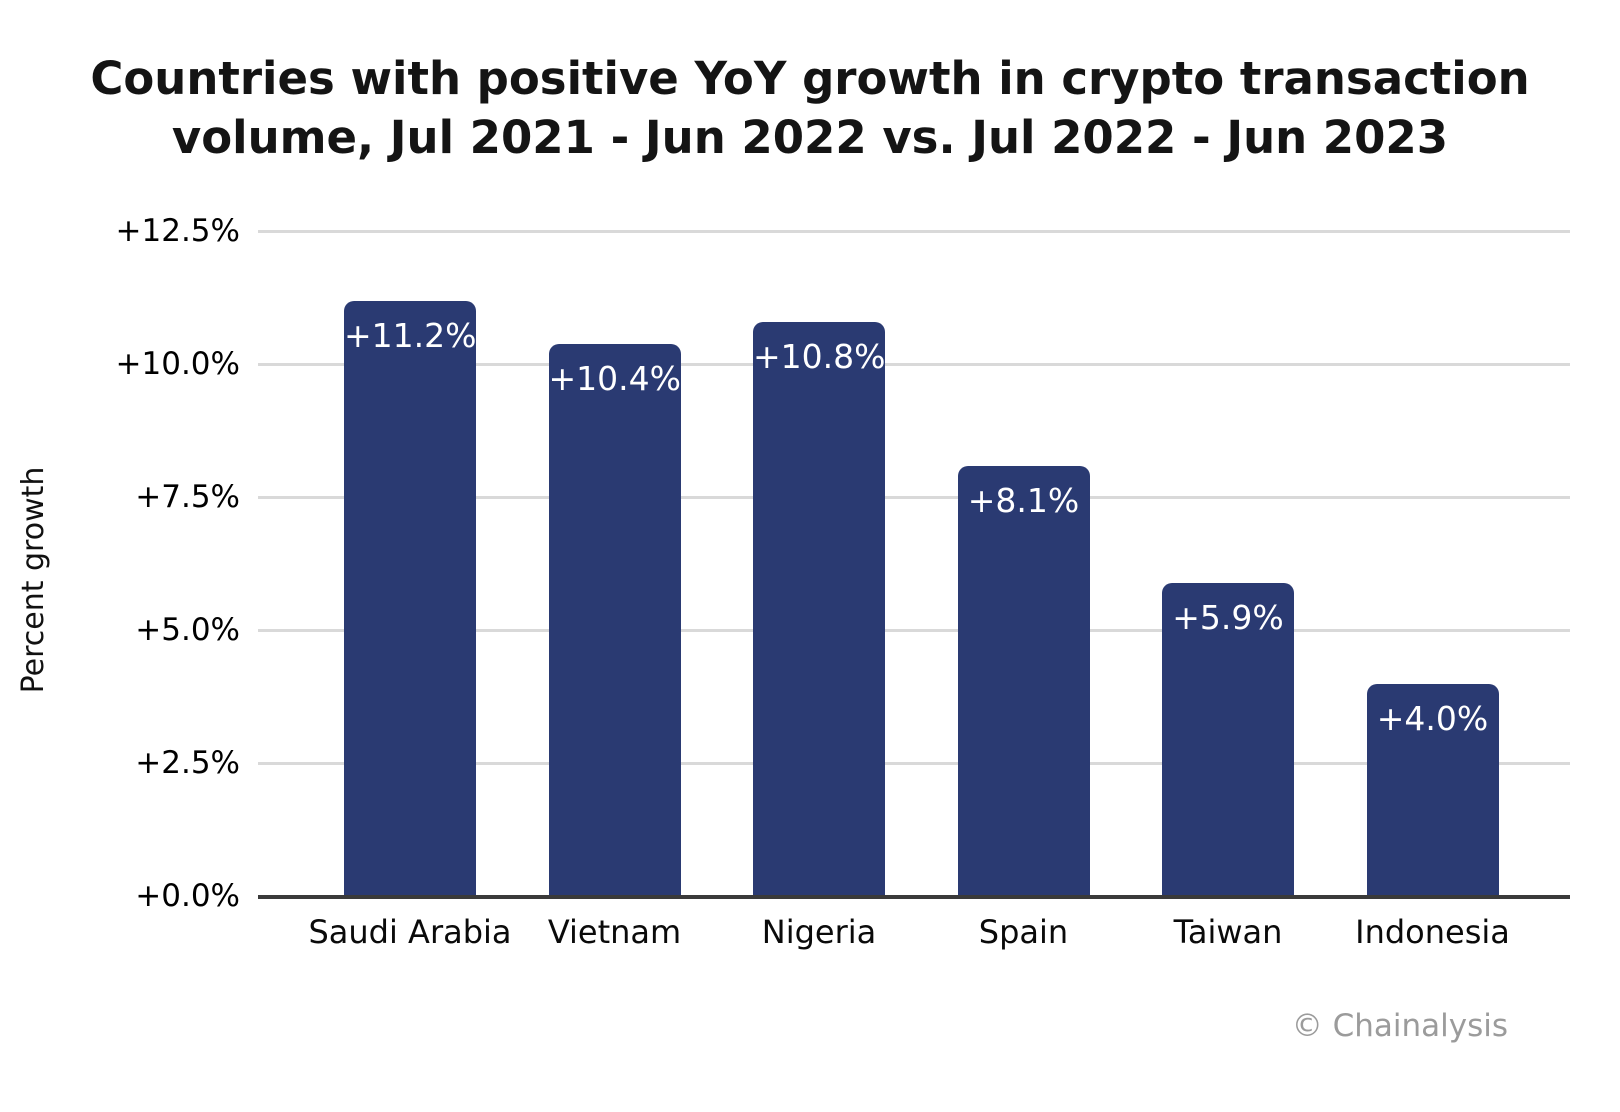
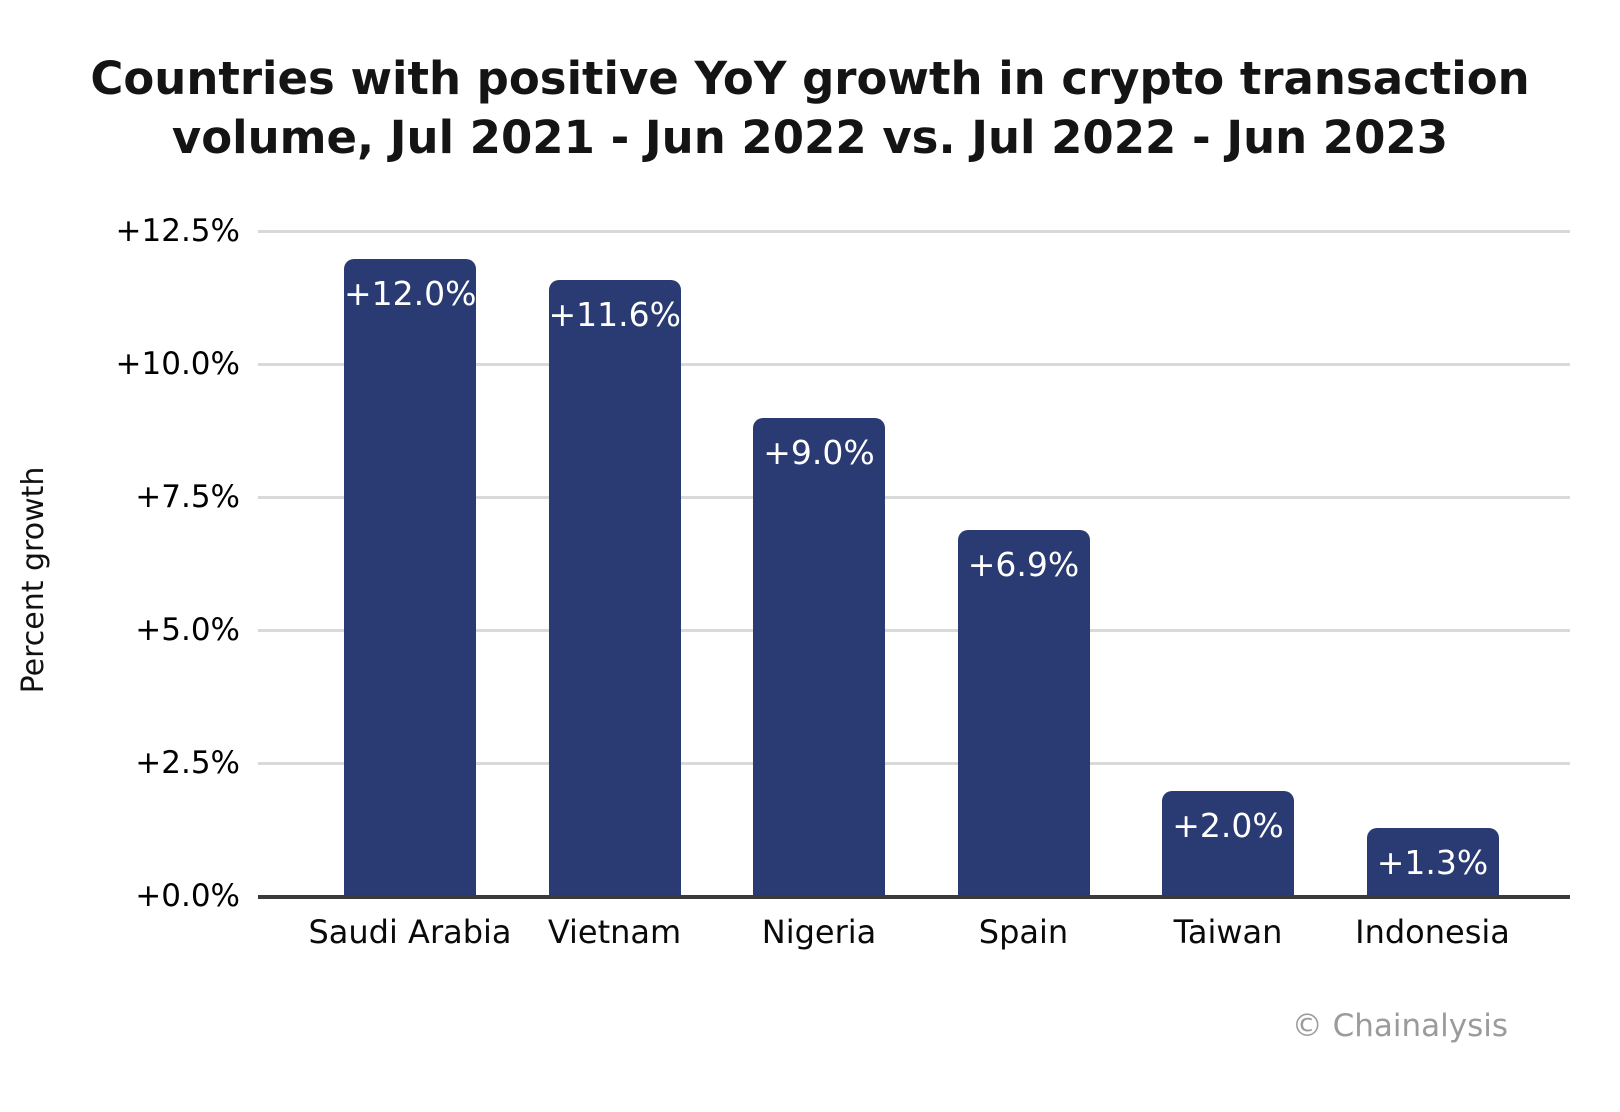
Saudi Arabia: +11.2% -> +12.0%
Vietnam: +10.4% -> +11.6%
Nigeria: +10.8% -> +9.0%
Spain: +8.1% -> +6.9%
Taiwan: +5.9% -> +2.0%
Indonesia: +4.0% -> +1.3%
